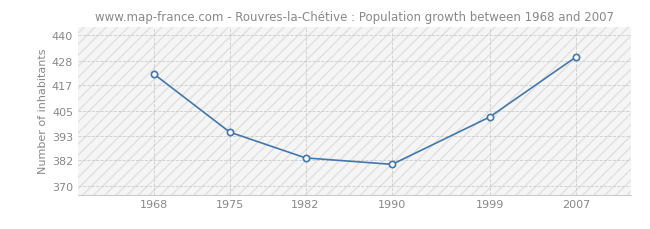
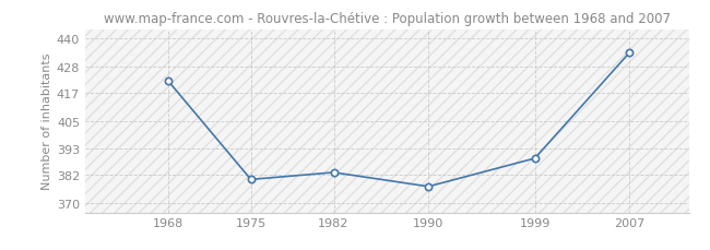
1975: 395 -> 380
1990: 380 -> 377
1999: 402 -> 389
2007: 430 -> 434
